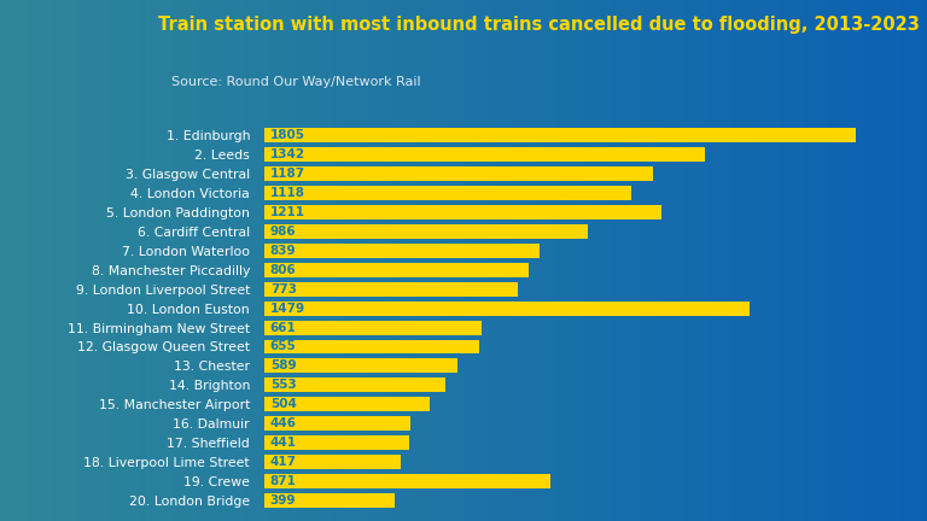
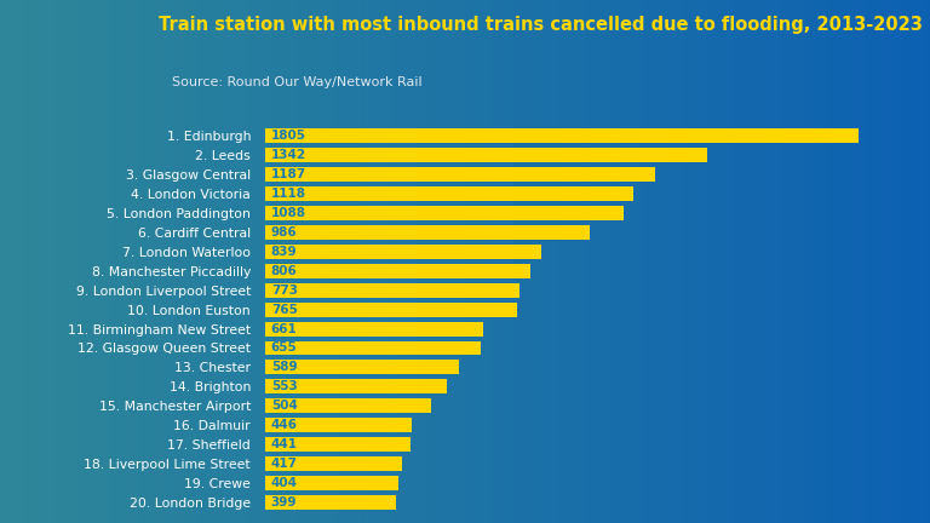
5. London Paddington: 1211 -> 1088
10. London Euston: 1479 -> 765
19. Crewe: 871 -> 404
